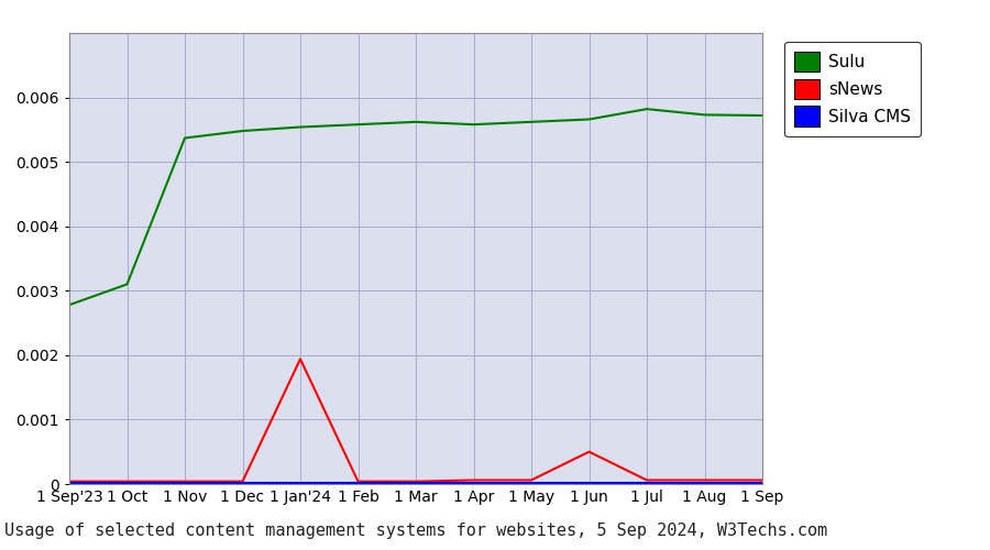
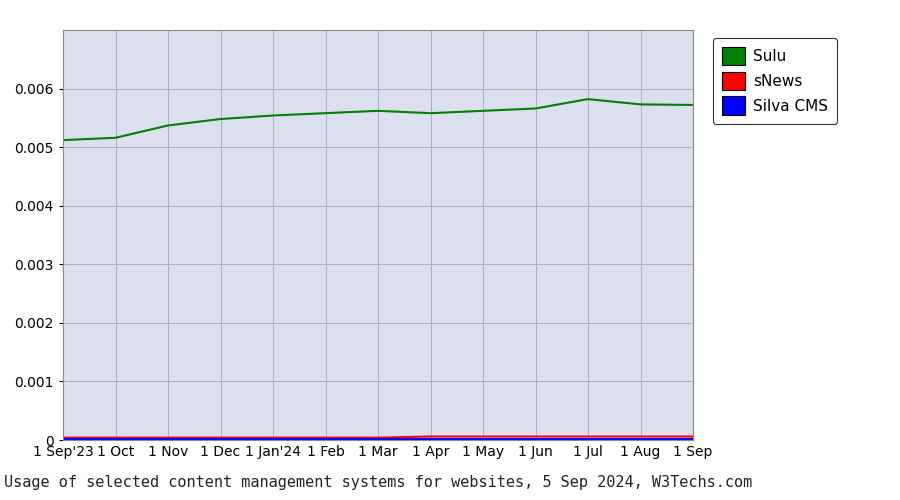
Sulu/1 Sep'23: 0.00278 -> 0.00512
Sulu/1 Oct: 0.00310 -> 0.00516
sNews/1 Jan'24: 0.00194 -> 0.00004
sNews/1 Jun: 0.00050 -> 0.00006
